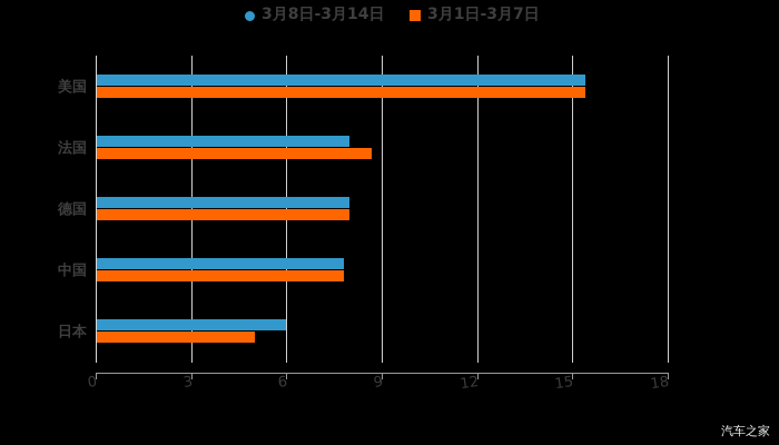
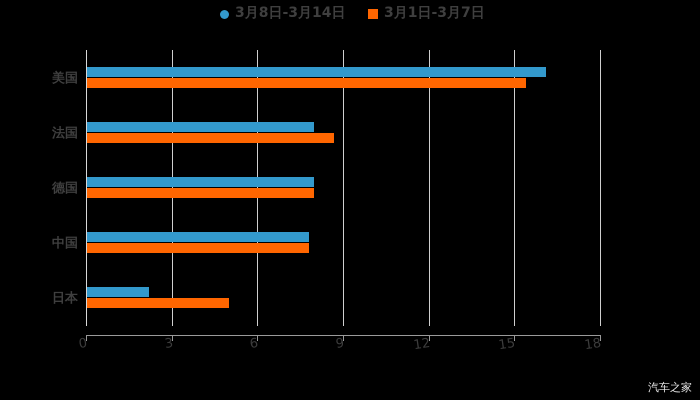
3月8日-3月14日/美国: 15.4 -> 16.1
3月8日-3月14日/日本: 6.0 -> 2.2
